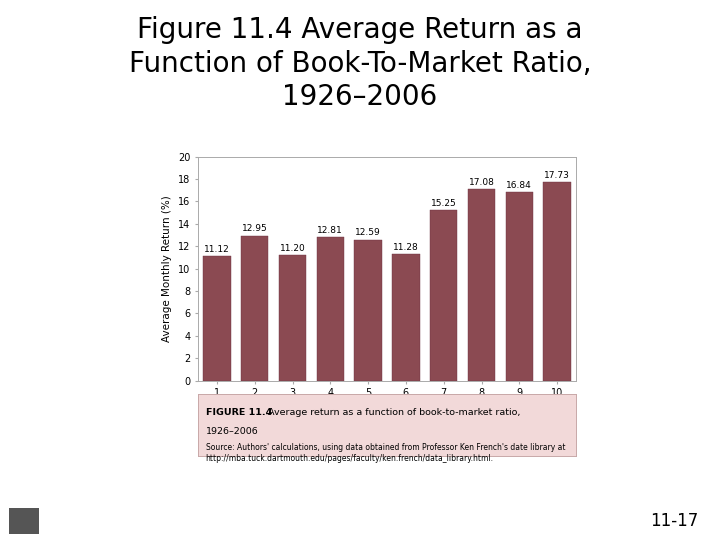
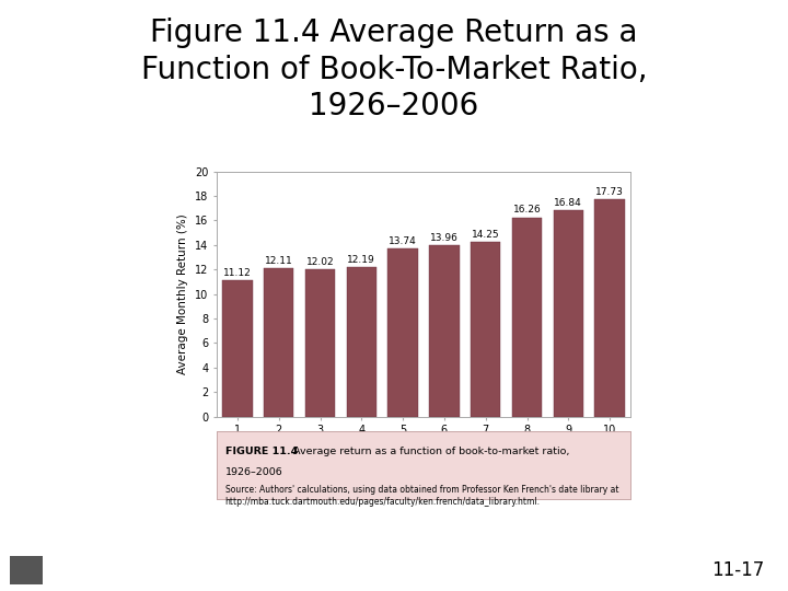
2: 12.95 -> 12.11
3: 11.20 -> 12.02
4: 12.81 -> 12.19
5: 12.59 -> 13.74
6: 11.28 -> 13.96
7: 15.25 -> 14.25
8: 17.08 -> 16.26
